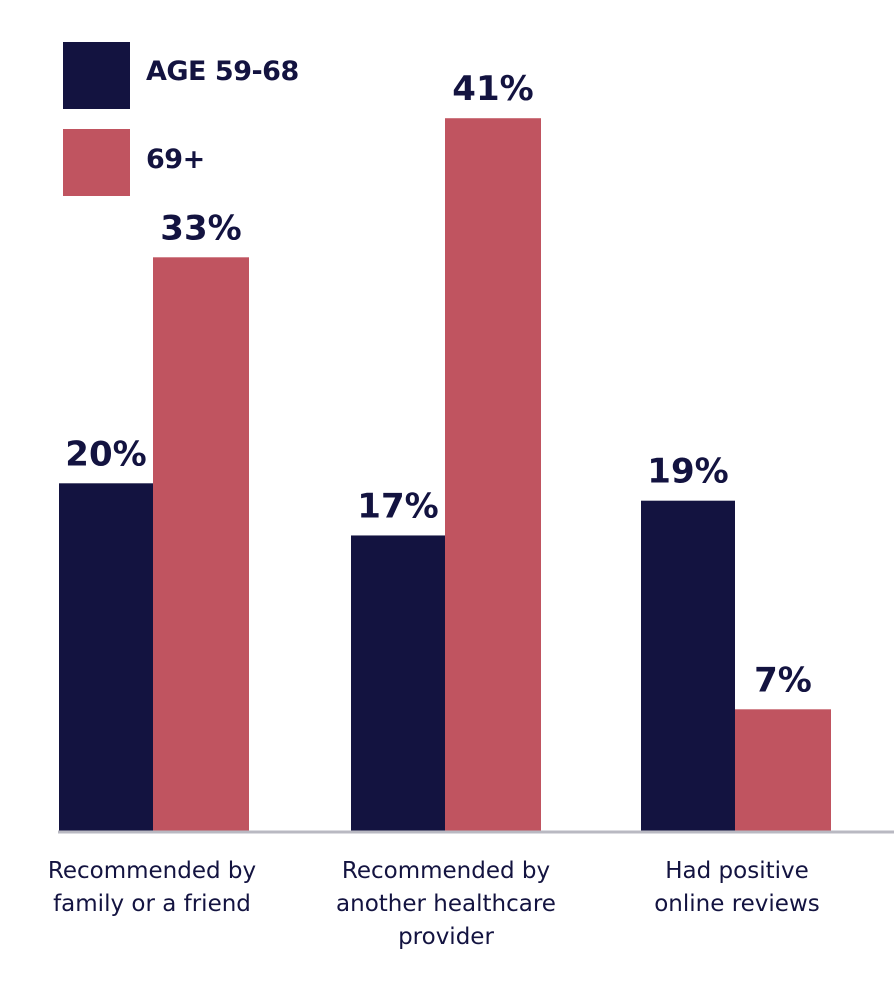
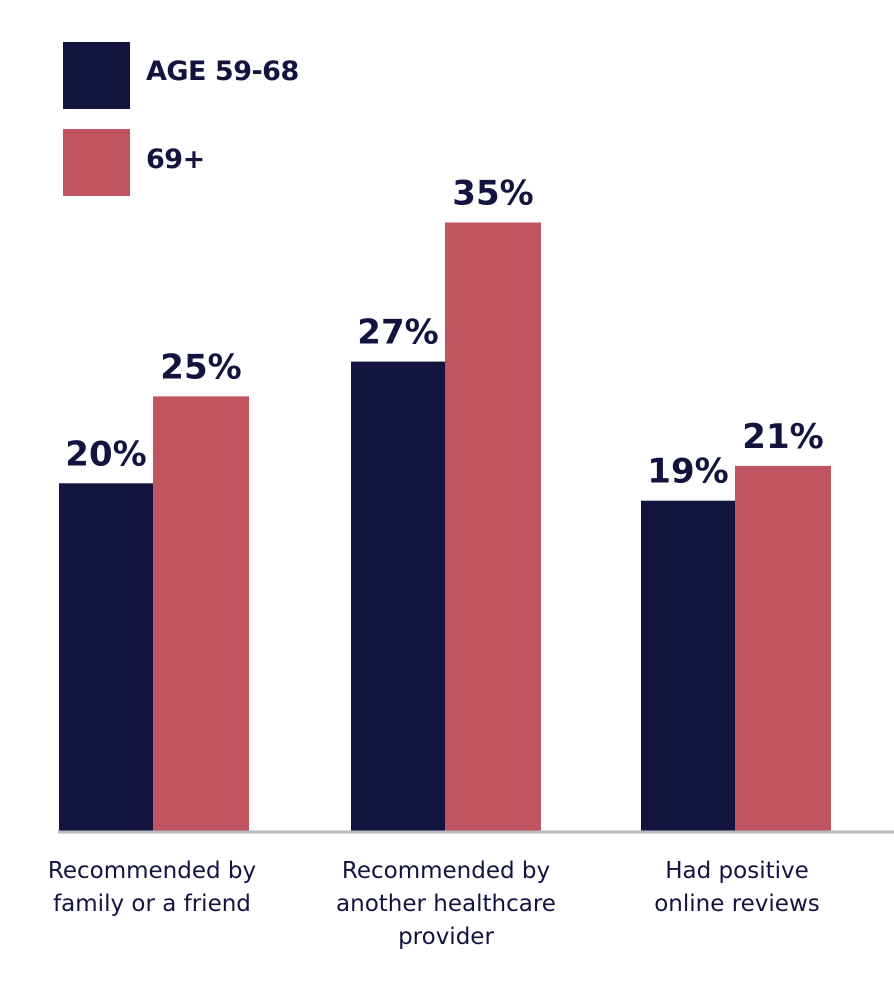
69+/Recommended by family or a friend: 33% -> 25%
AGE 59-68/Recommended by another healthcare provider: 17% -> 27%
69+/Recommended by another healthcare provider: 41% -> 35%
69+/Had positive online reviews: 7% -> 21%
